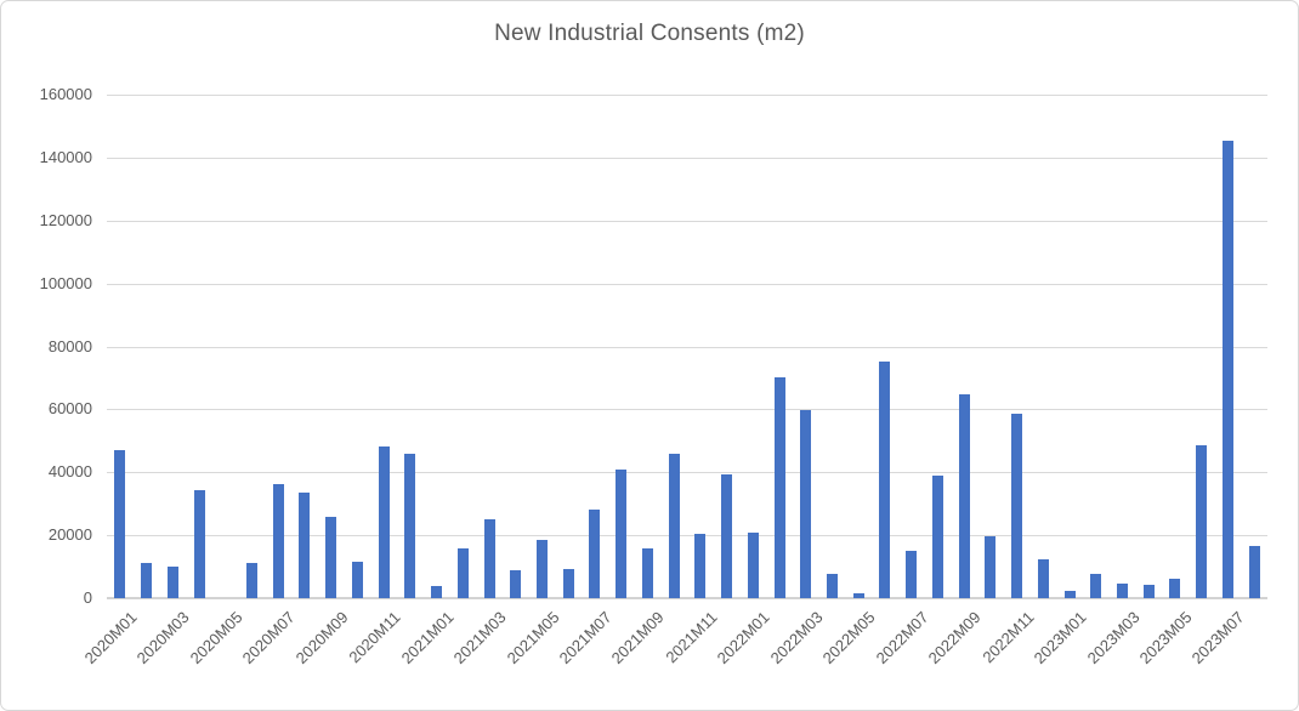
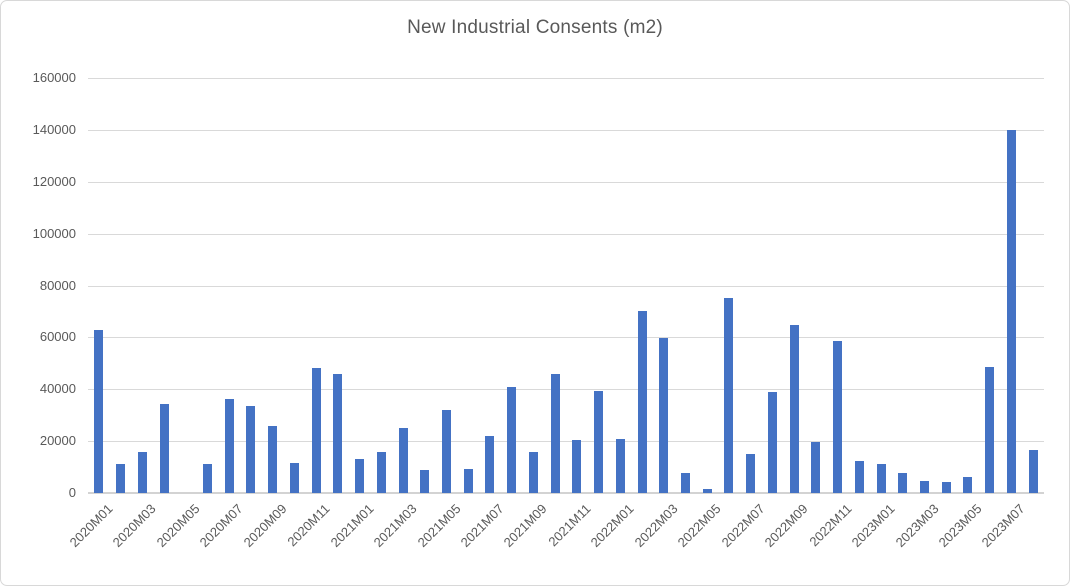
2020M01: 47000 -> 63000
2020M03: 10000 -> 16000
2021M01: 4000 -> 13000
2021M05: 19000 -> 32000
2021M07: 28000 -> 22000
2023M01: 2000 -> 11000
2023M07: 145000 -> 140000
